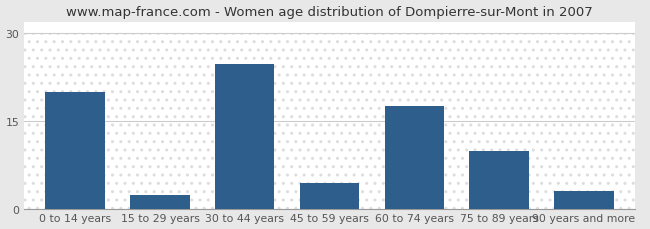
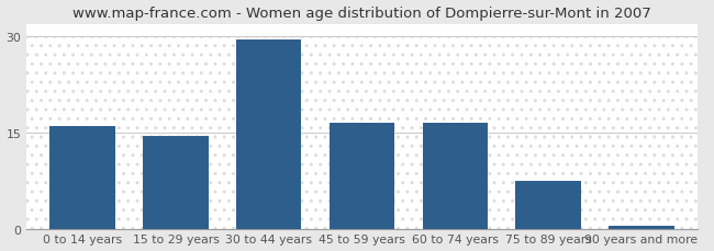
0 to 14 years: 20.0 -> 16.0
15 to 29 years: 2.4 -> 14.5
30 to 44 years: 24.8 -> 29.5
45 to 59 years: 4.4 -> 16.5
60 to 74 years: 17.6 -> 16.5
75 to 89 years: 9.8 -> 7.5
90 years and more: 3.0 -> 0.5
